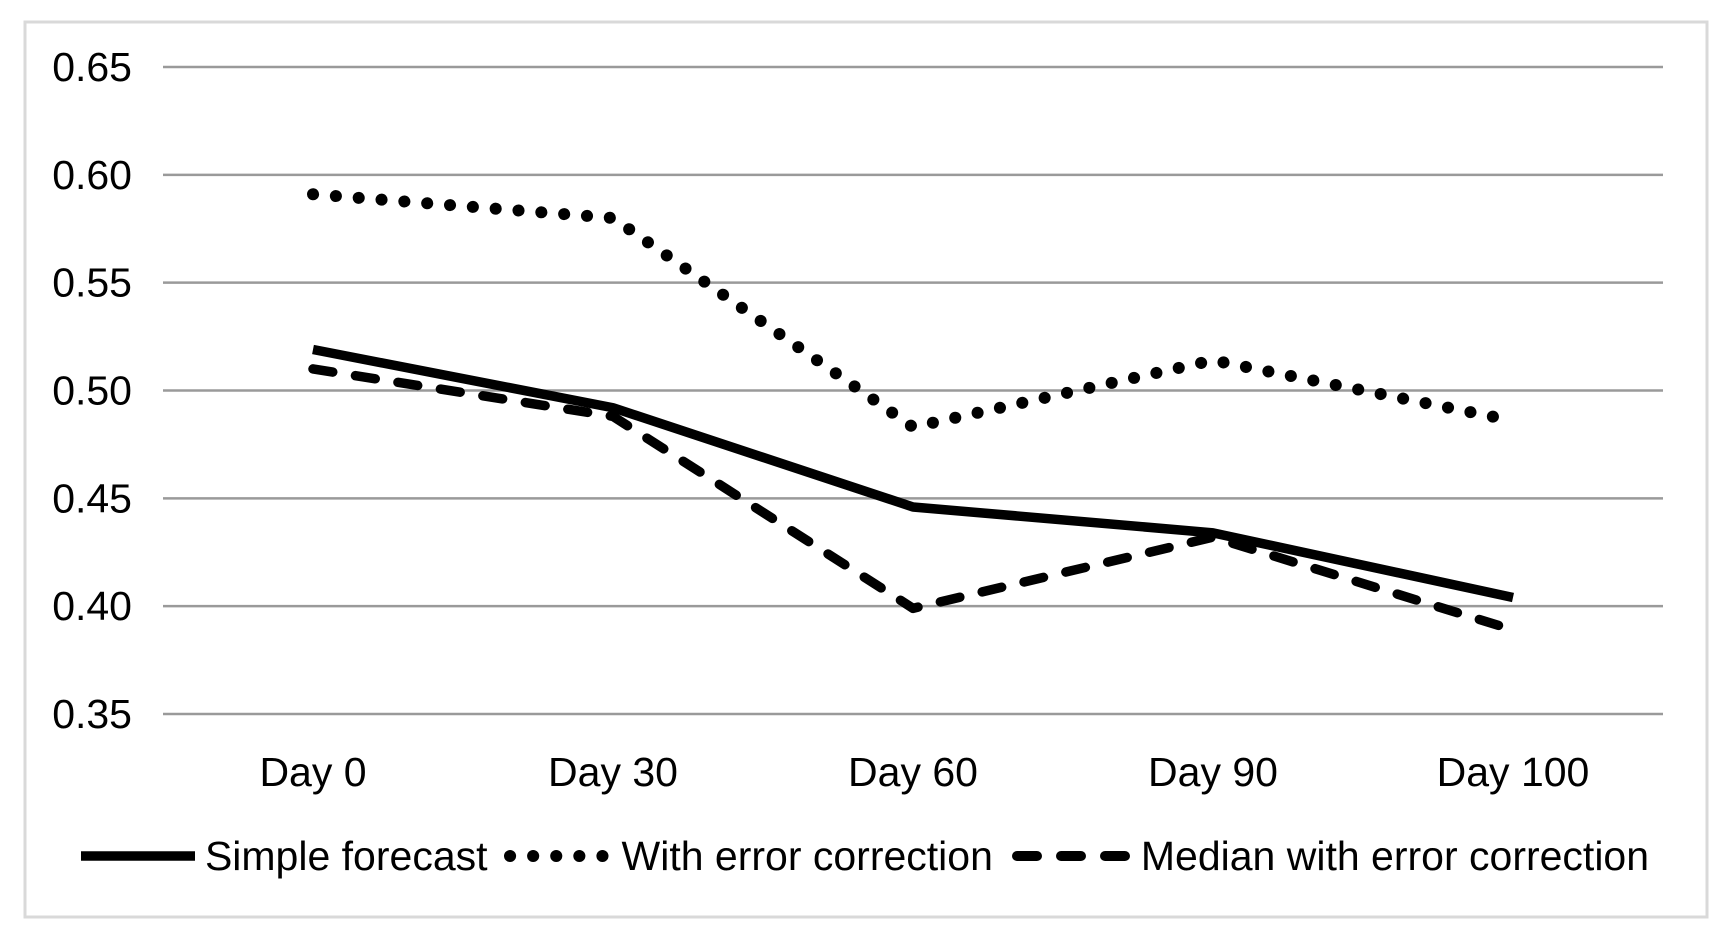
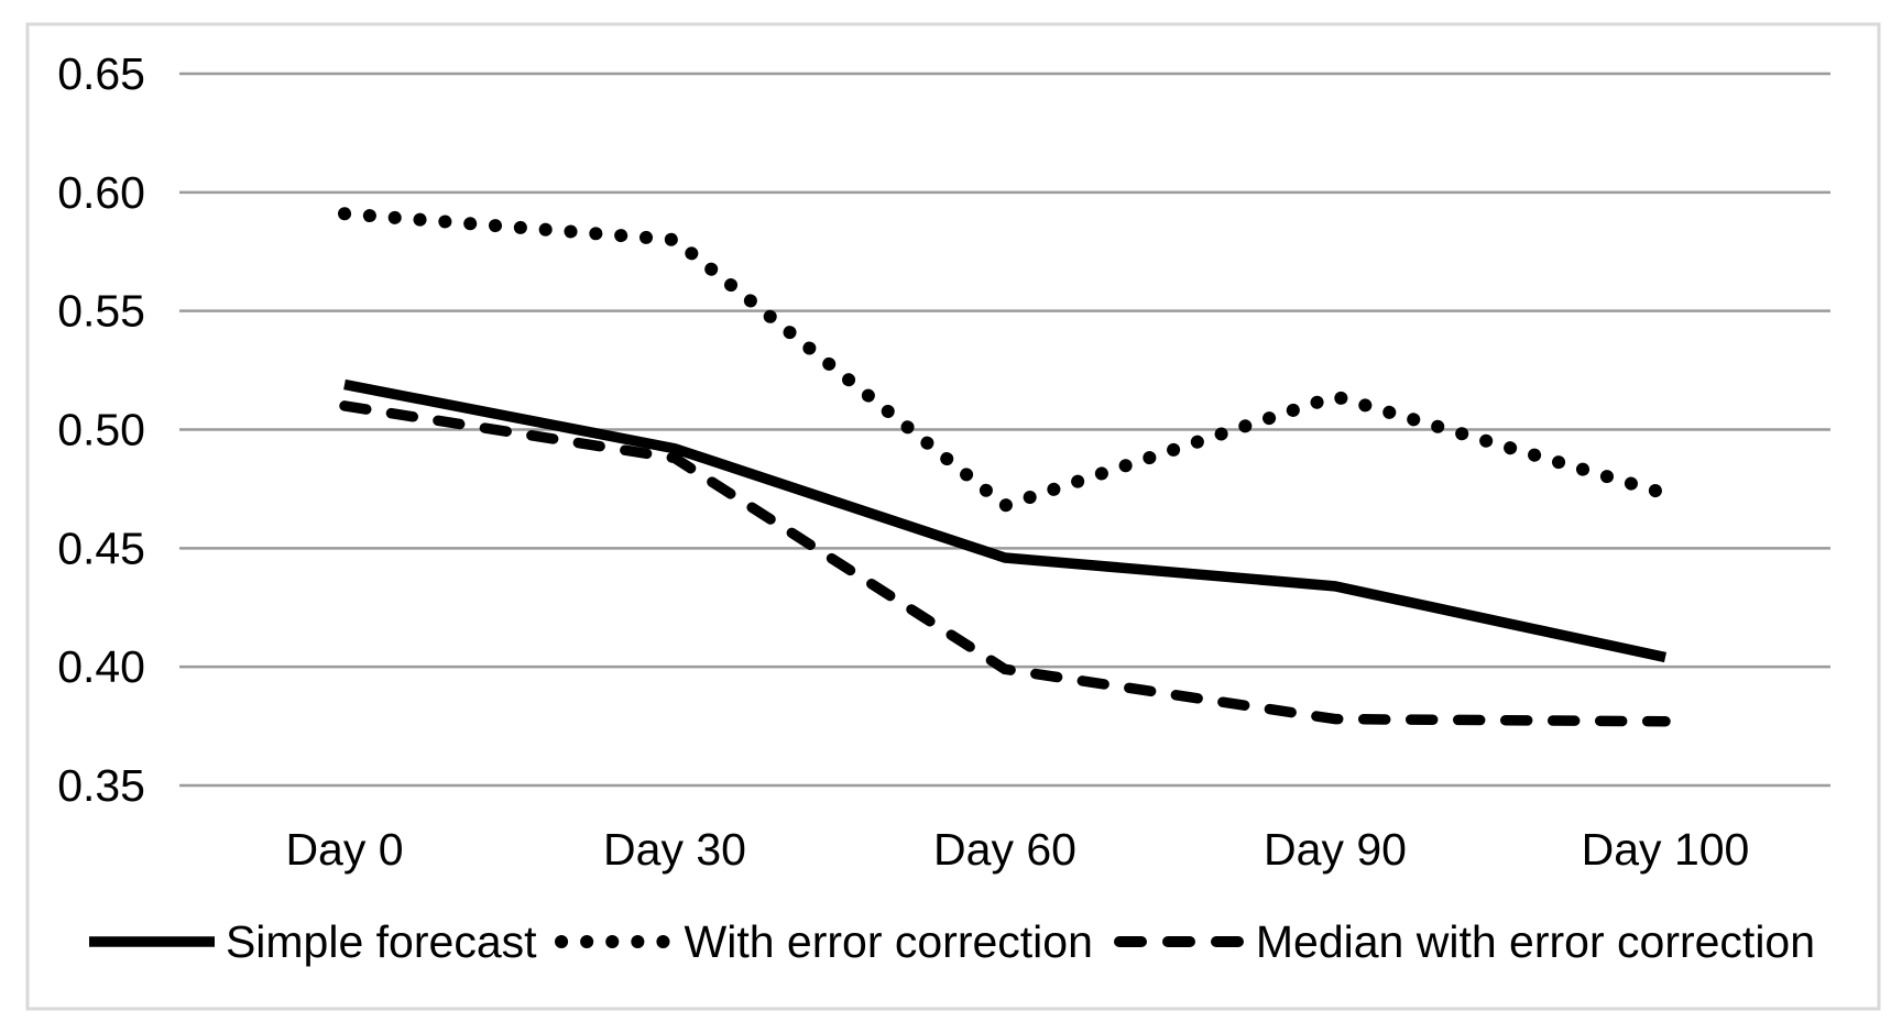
With error correction/Day 60: 0.483 -> 0.468
Median with error correction/Day 90: 0.432 -> 0.378
With error correction/Day 100: 0.486 -> 0.473
Median with error correction/Day 100: 0.389 -> 0.377
